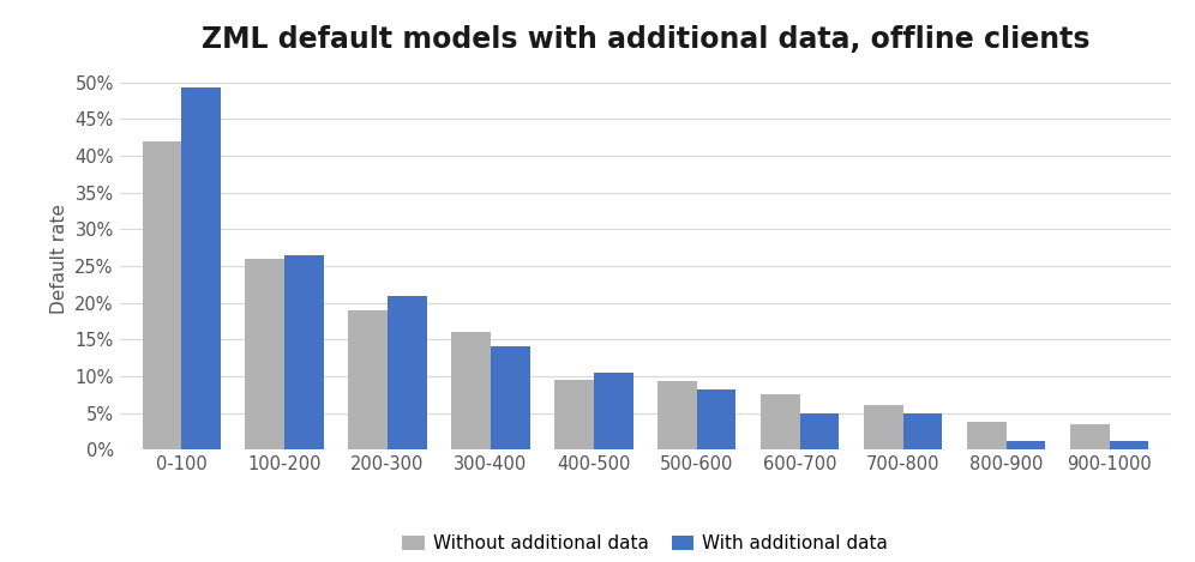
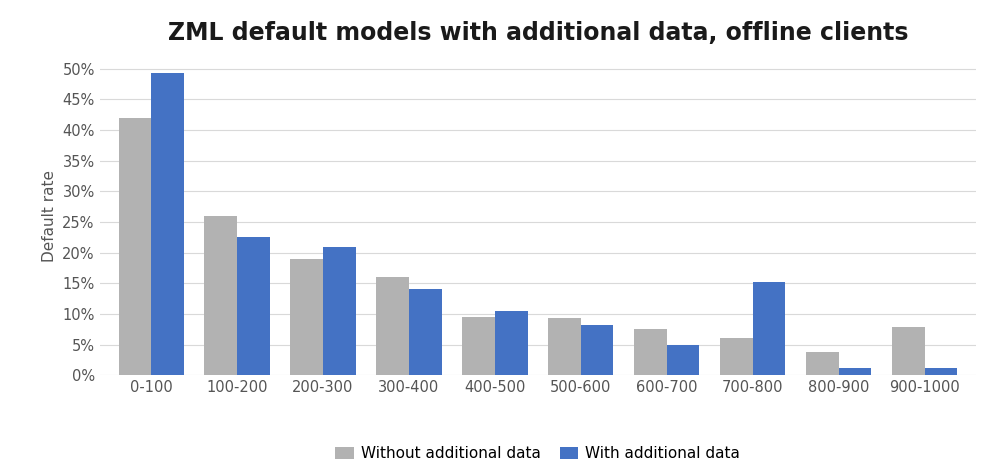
With additional data/100-200: 26.5% -> 22.6%
With additional data/700-800: 5.0% -> 15.2%
Without additional data/900-1000: 3.5% -> 7.8%
